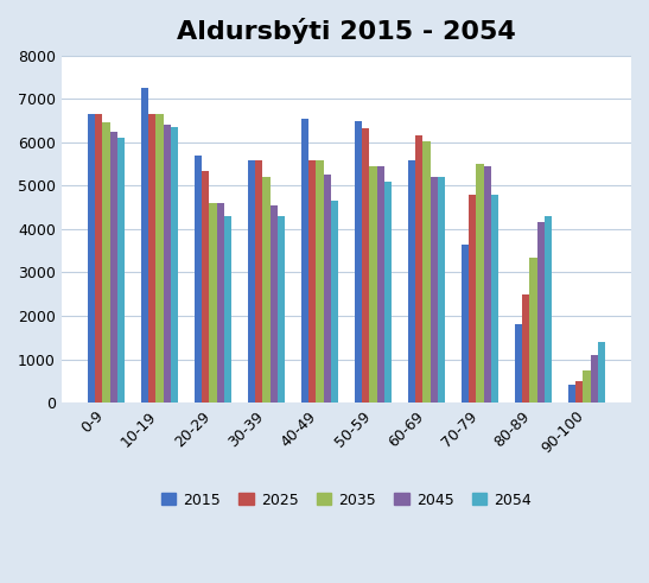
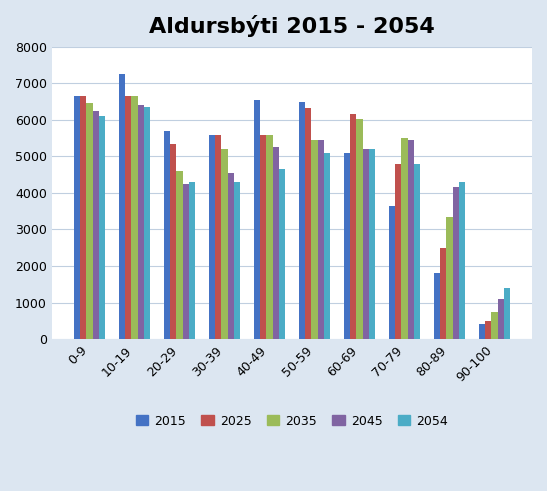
2045/20-29: 4600 -> 4250
2015/60-69: 5600 -> 5100
